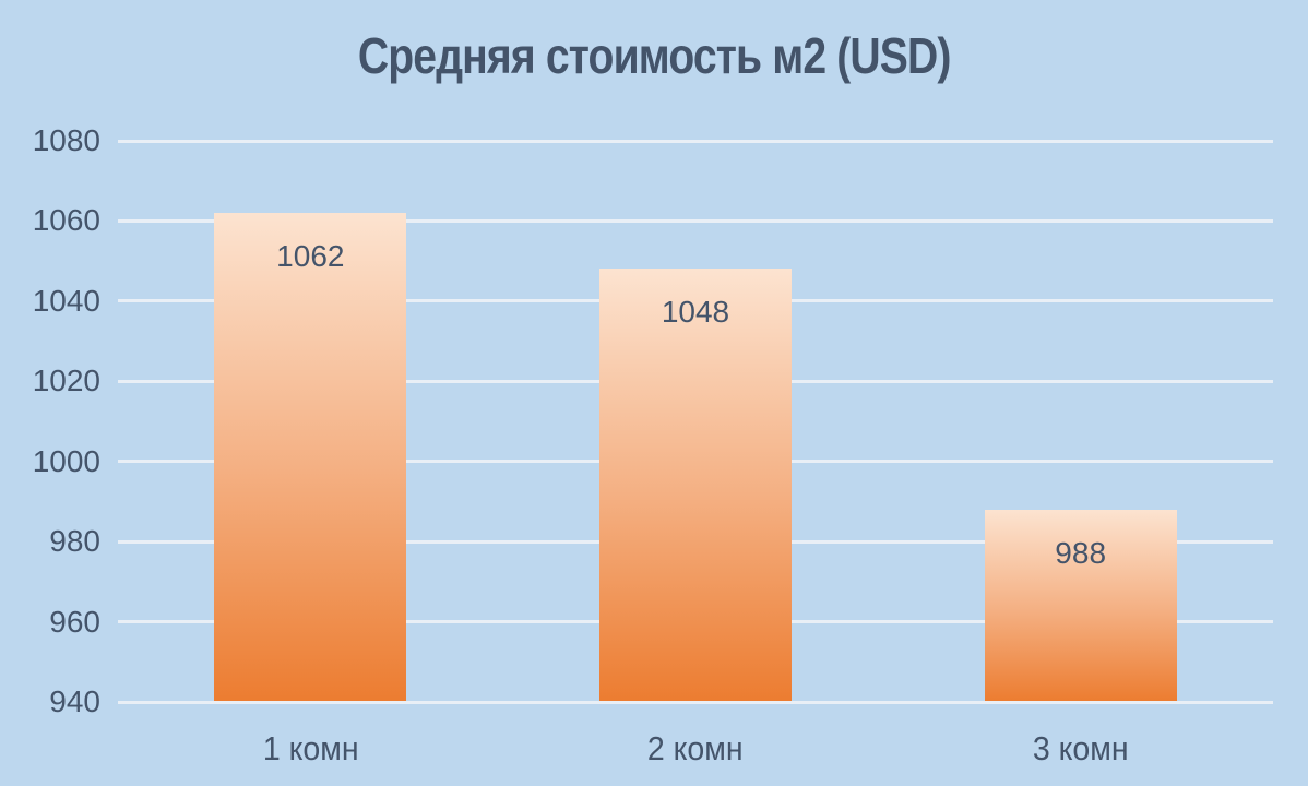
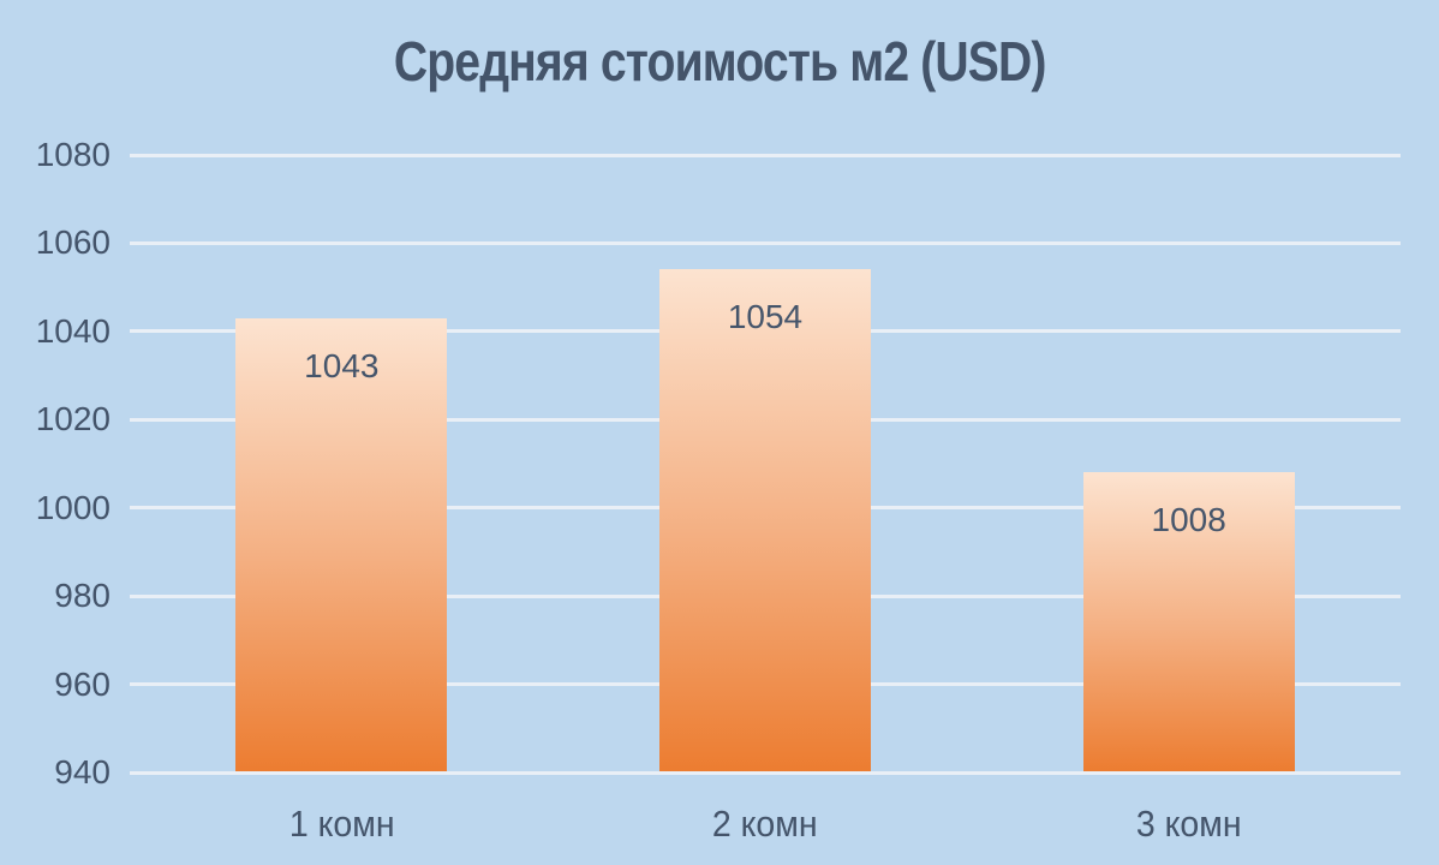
1 комн: 1062 -> 1043
2 комн: 1048 -> 1054
3 комн: 988 -> 1008
